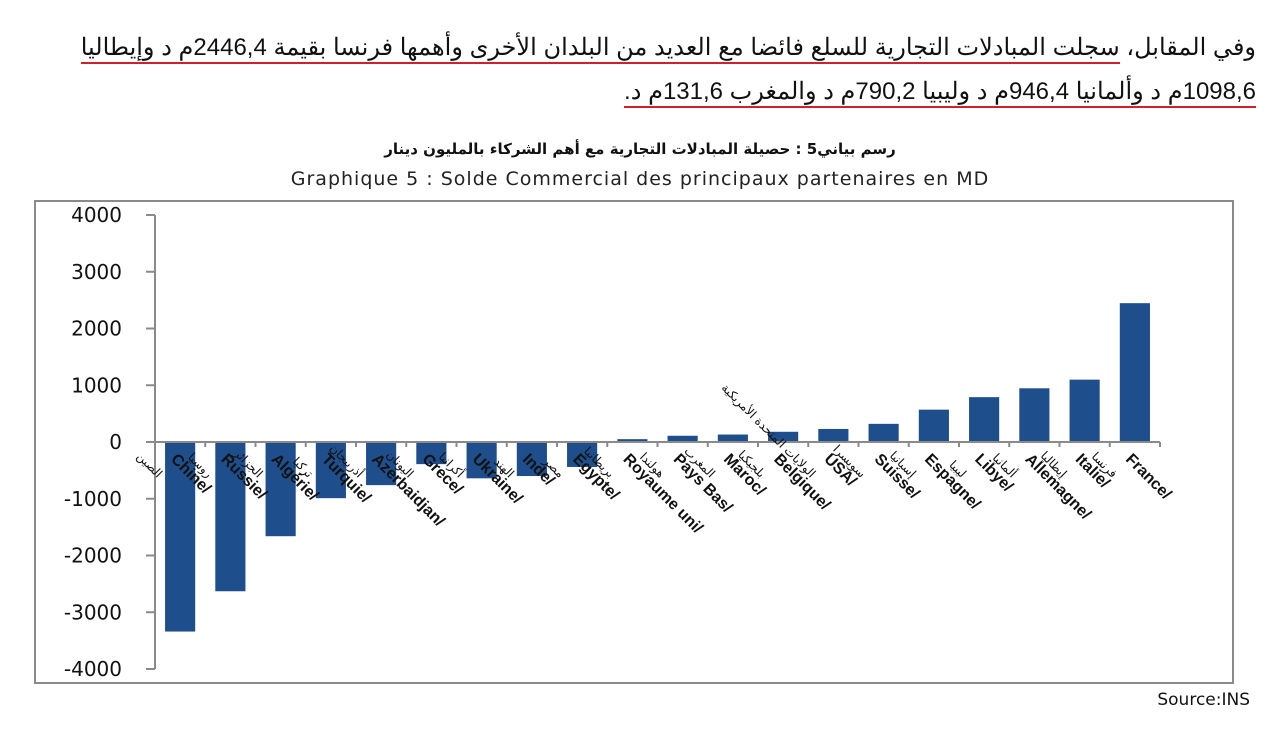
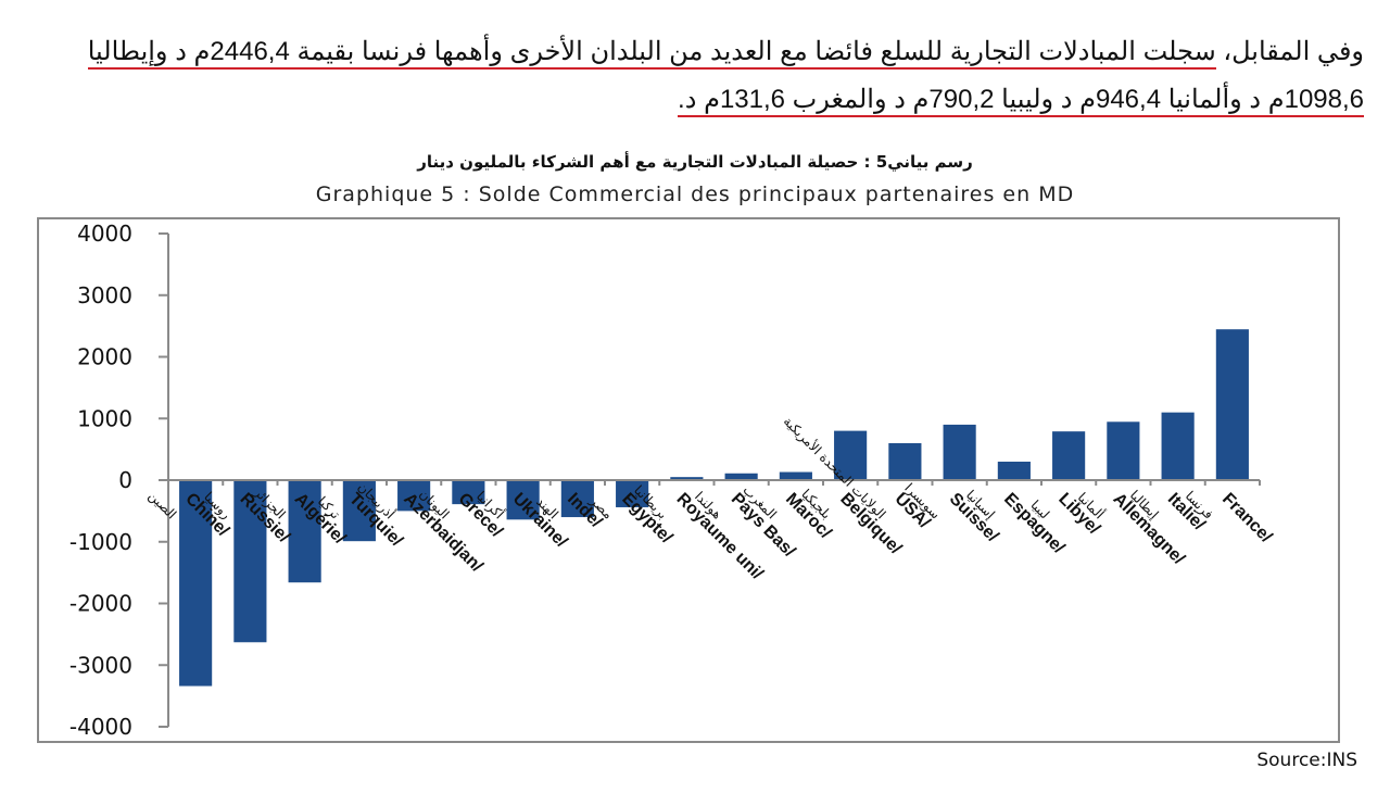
Azerbaidjan/أذربيجان: -800 -> -500
Belgique/ بلجيكيا: 200 -> 800
USA/ الولايات المتحدة الأمريكية: 200 -> 600
Suisse/سويسرا: 300 -> 900
Espagne/ إسبانيا: 600 -> 300
